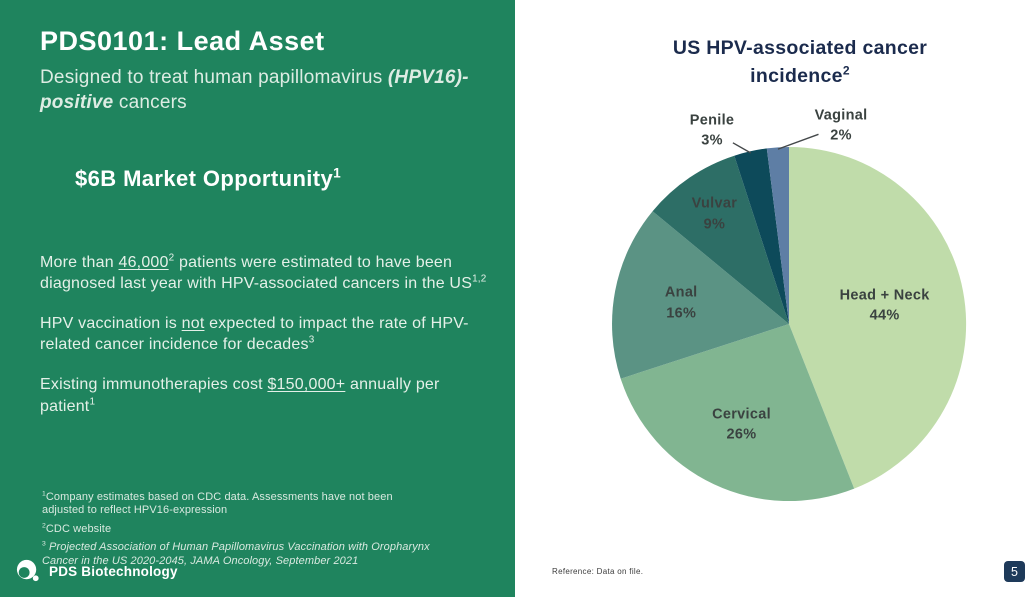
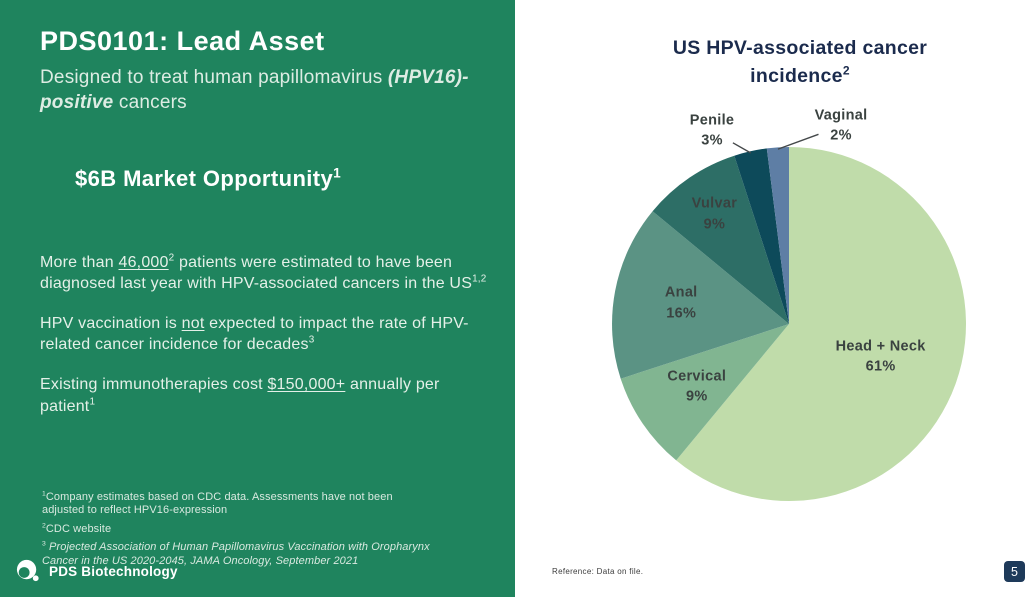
Head + Neck: 44% -> 61%
Cervical: 26% -> 9%
